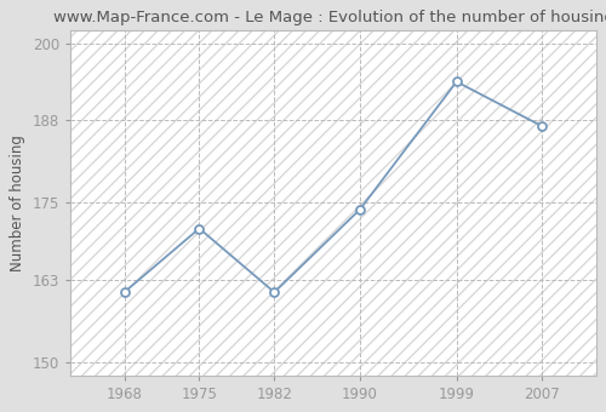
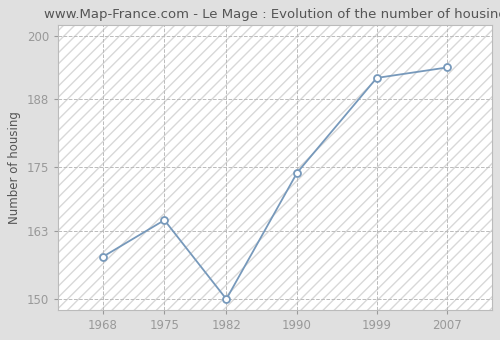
1968: 161 -> 158
1975: 171 -> 165
1982: 161 -> 150
1999: 194 -> 192
2007: 187 -> 194
